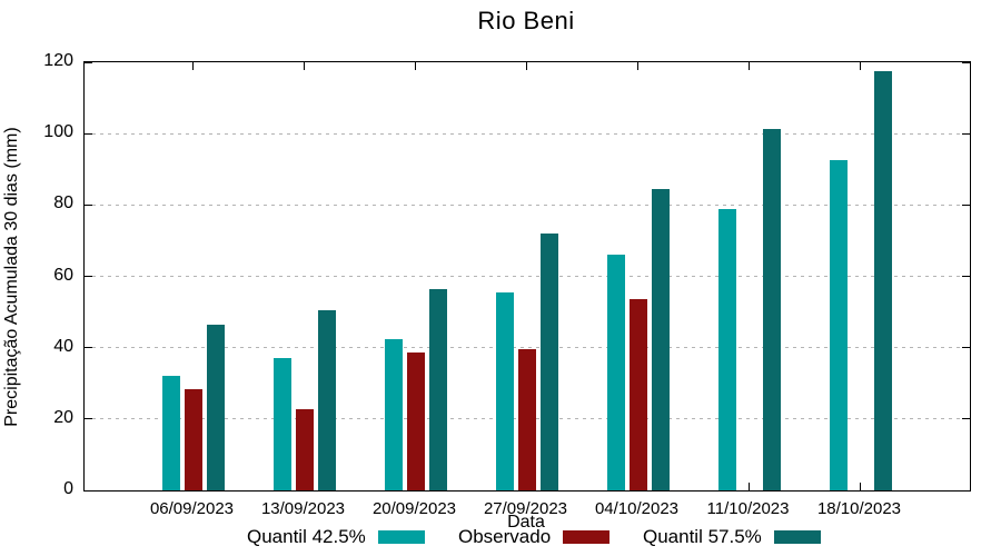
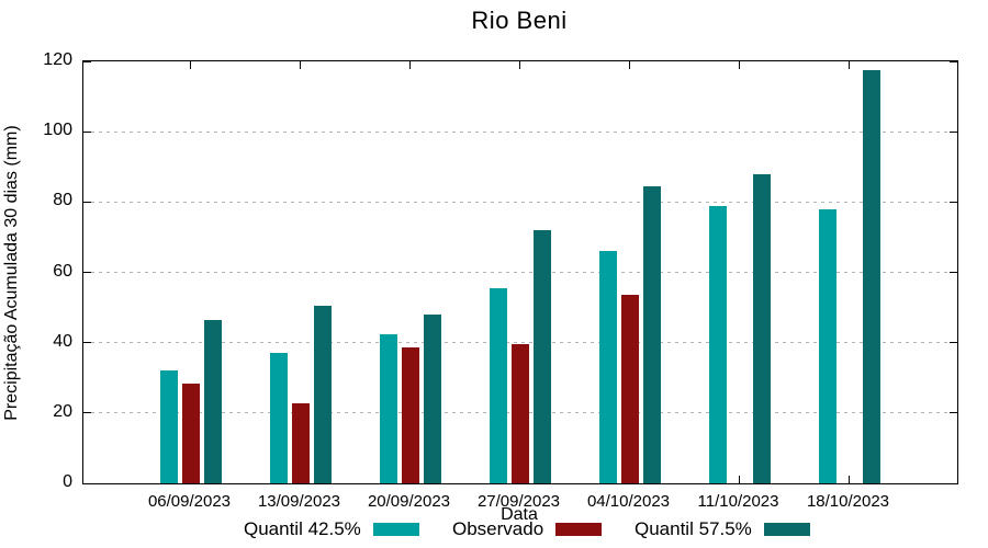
Quantil 57.5%/20/09/2023: 56 -> 48
Quantil 57.5%/11/10/2023: 101 -> 88
Quantil 42.5%/18/10/2023: 92 -> 78
